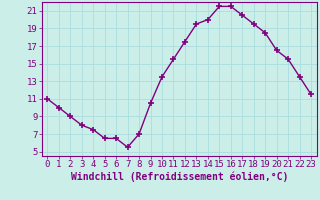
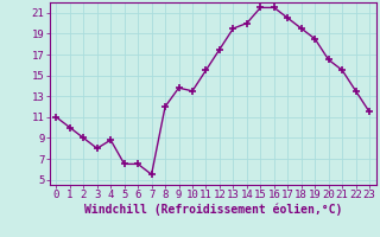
4: 7.5 -> 8.8
8: 7.0 -> 12.0
9: 10.5 -> 13.8
